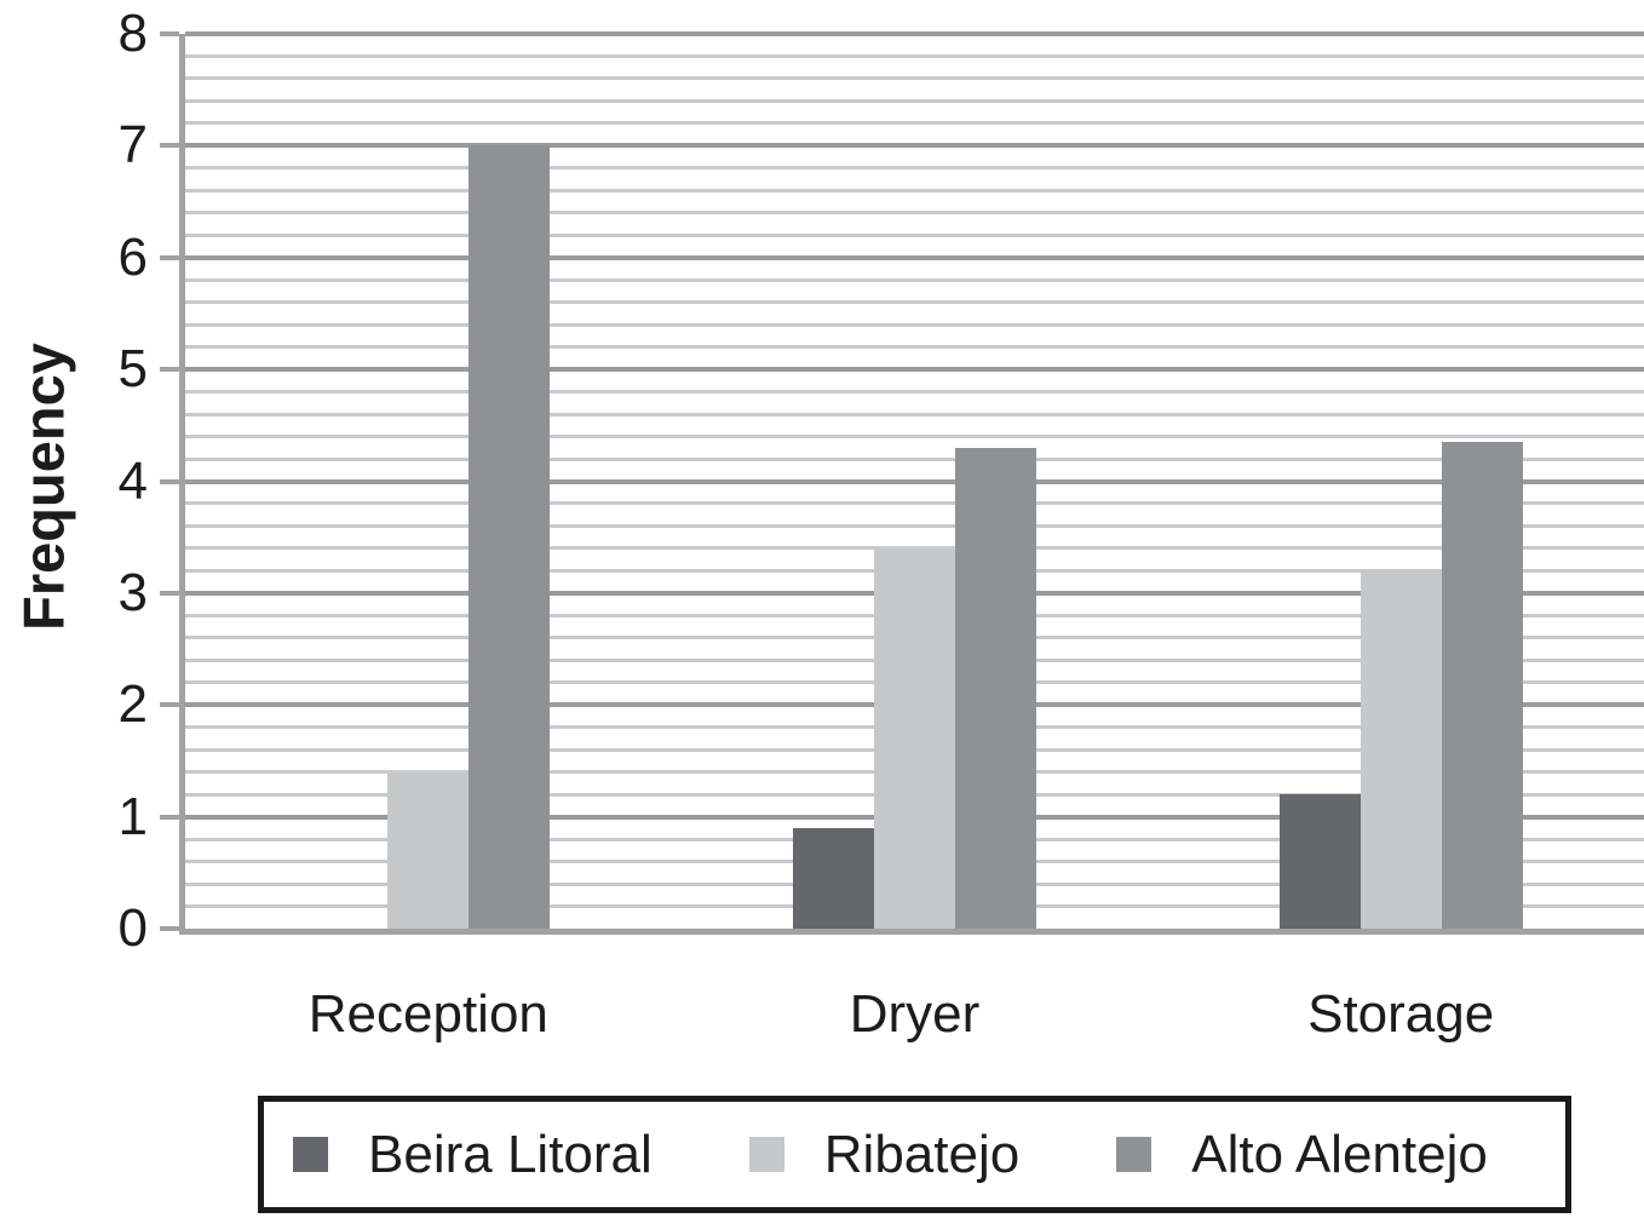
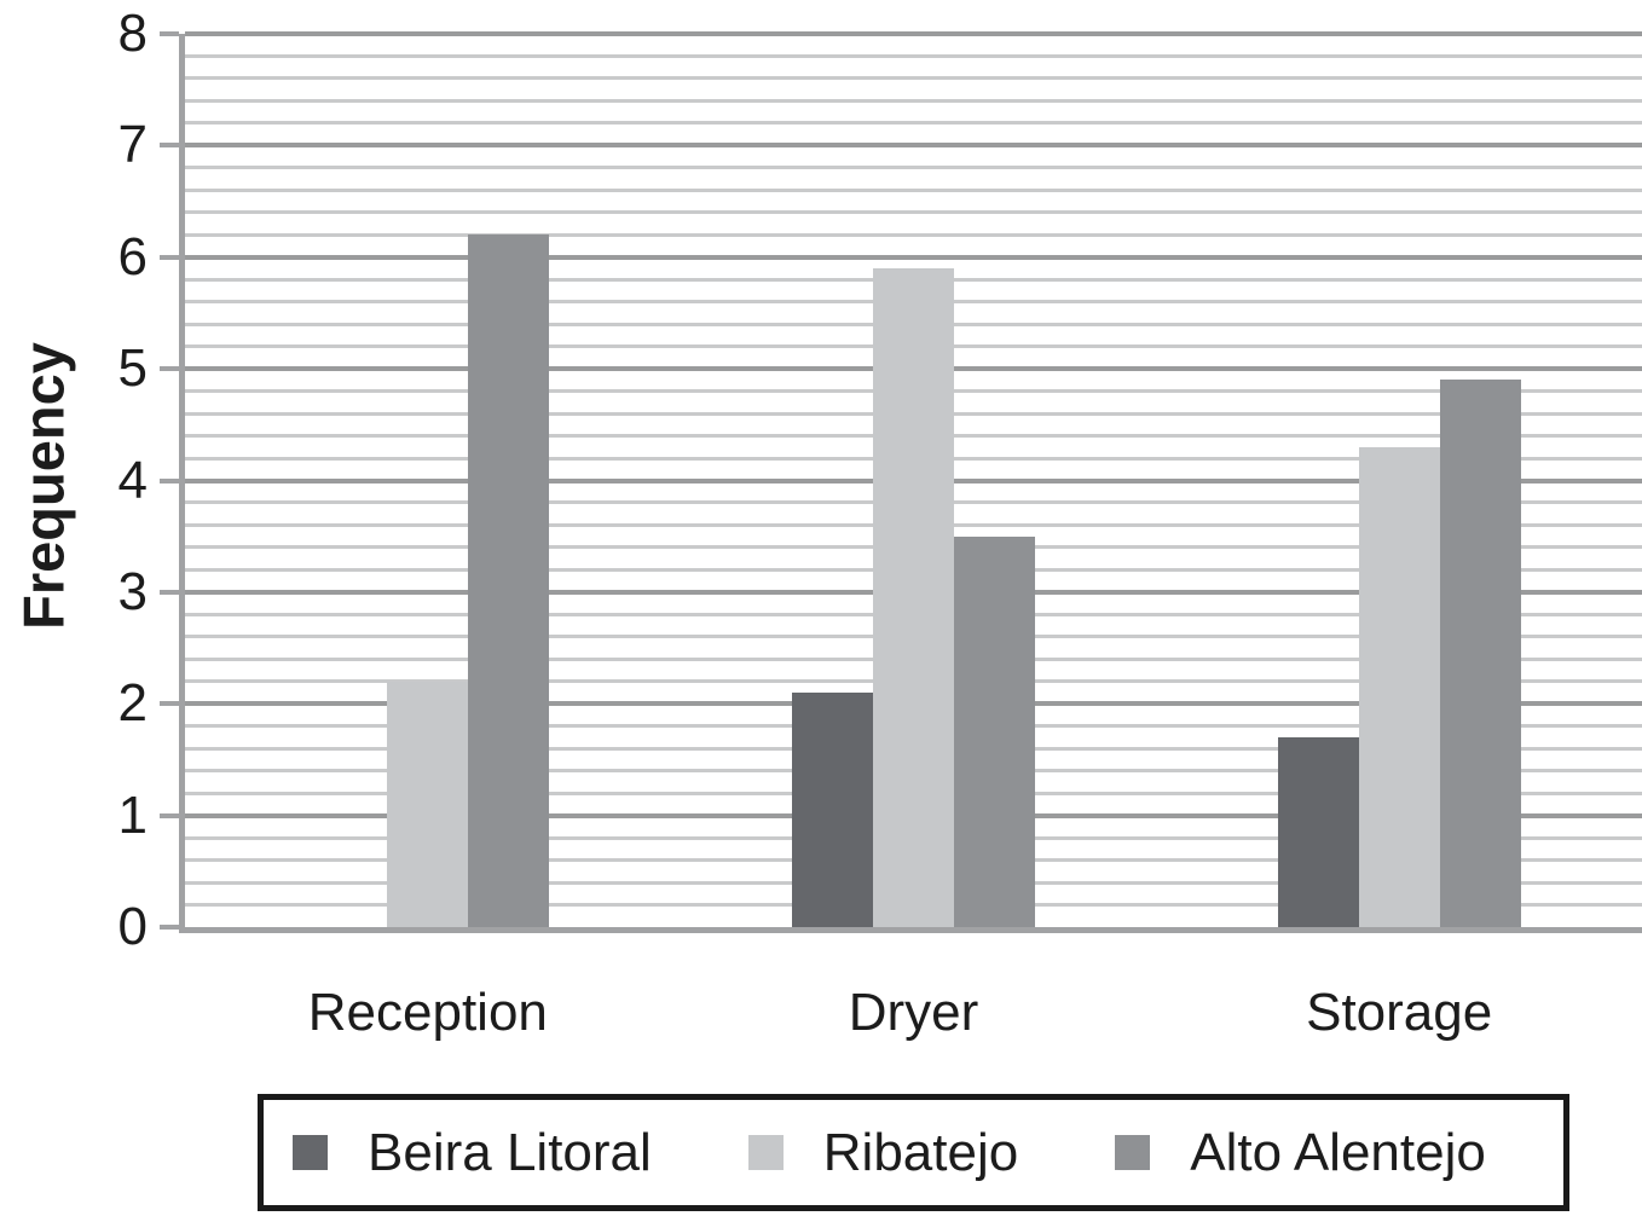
Ribatejo/Reception: 1.4 -> 2.2
Alto Alentejo/Reception: 7.0 -> 6.2
Beira Litoral/Dryer: 0.9 -> 2.1
Ribatejo/Dryer: 3.4 -> 5.9
Alto Alentejo/Dryer: 4.3 -> 3.5
Beira Litoral/Storage: 1.2 -> 1.7
Ribatejo/Storage: 3.2 -> 4.3
Alto Alentejo/Storage: 4.3 -> 4.9
